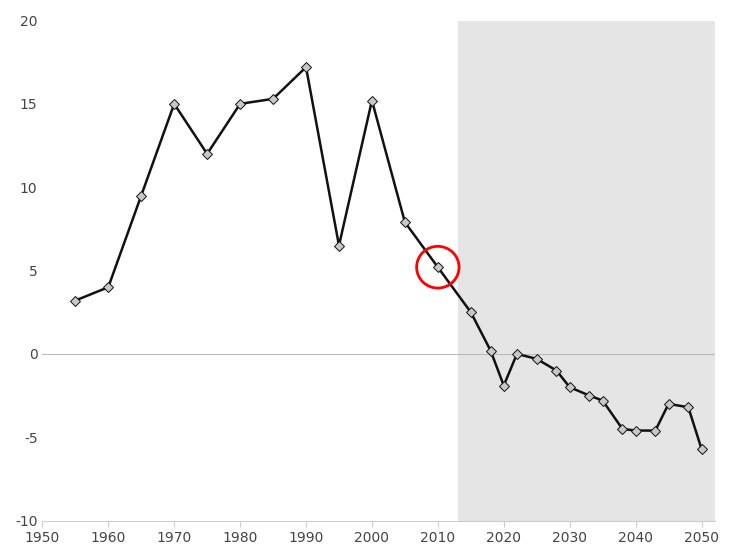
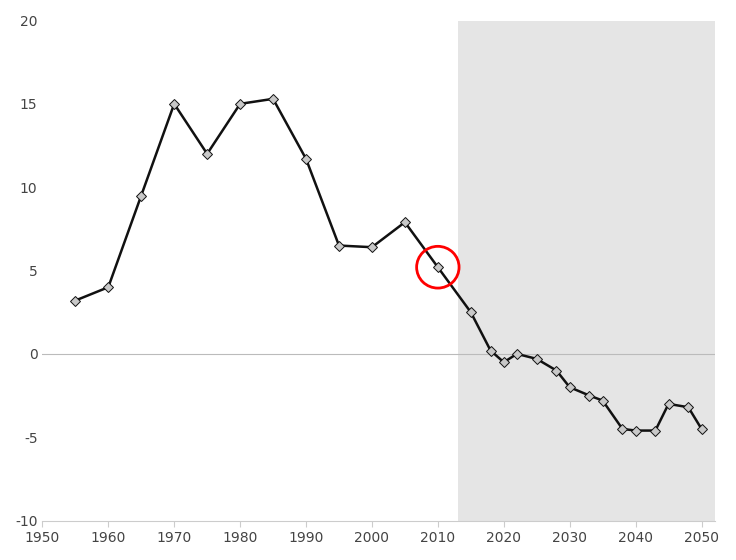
1990: 17.2 -> 11.7
2000: 15.2 -> 6.4
2020: -1.9 -> -0.5
2050: -5.7 -> -4.5
